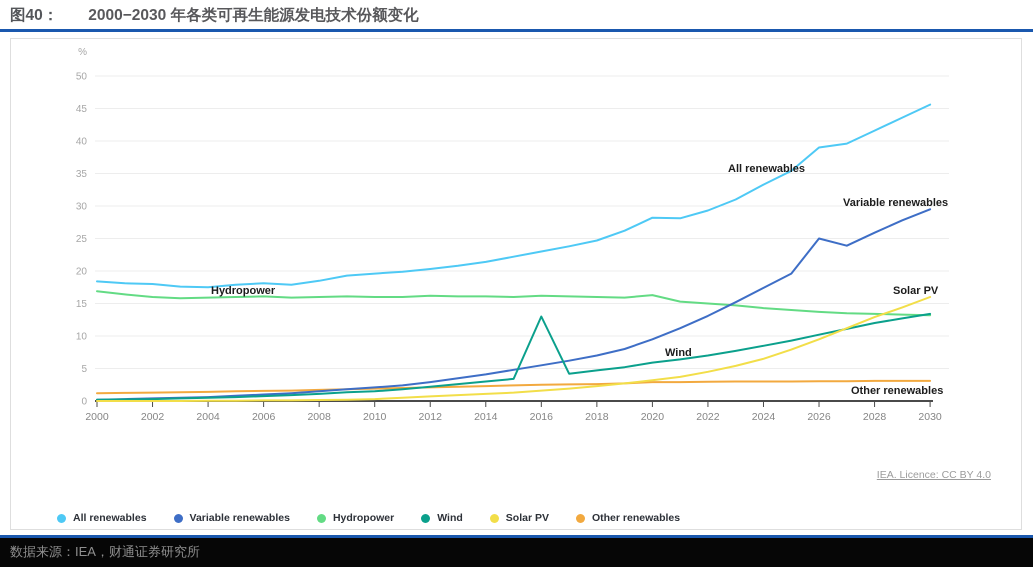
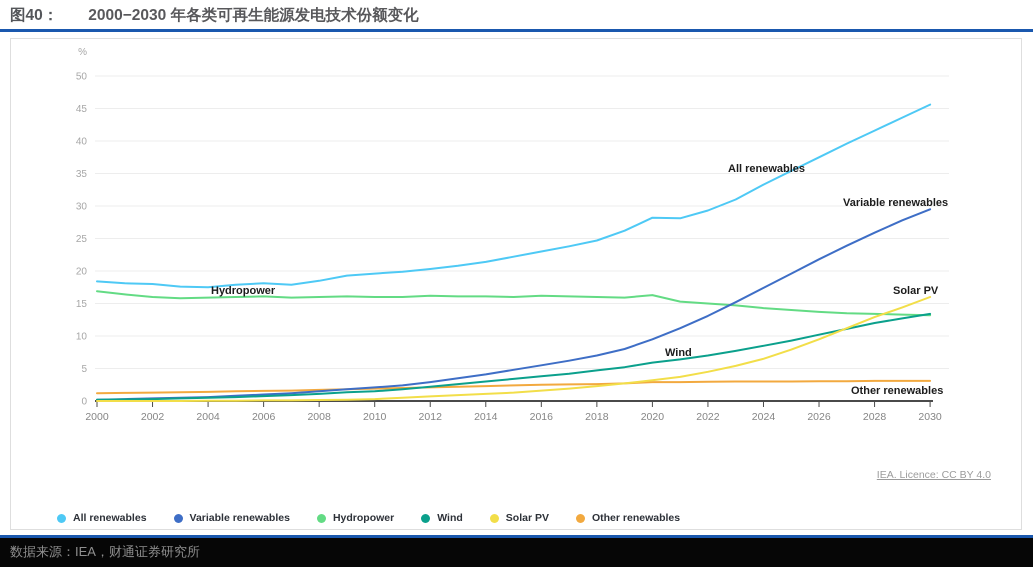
Wind/2016: 13 -> 4
All renewables/2026: 39 -> 38
Variable renewables/2026: 25 -> 22
